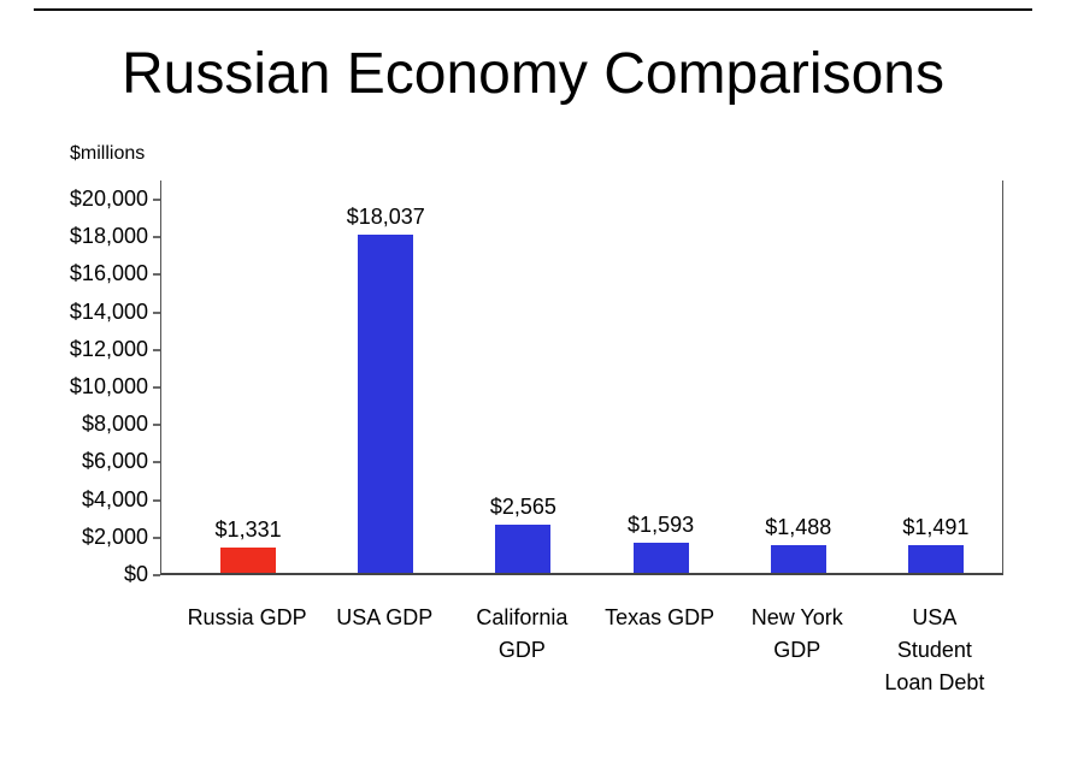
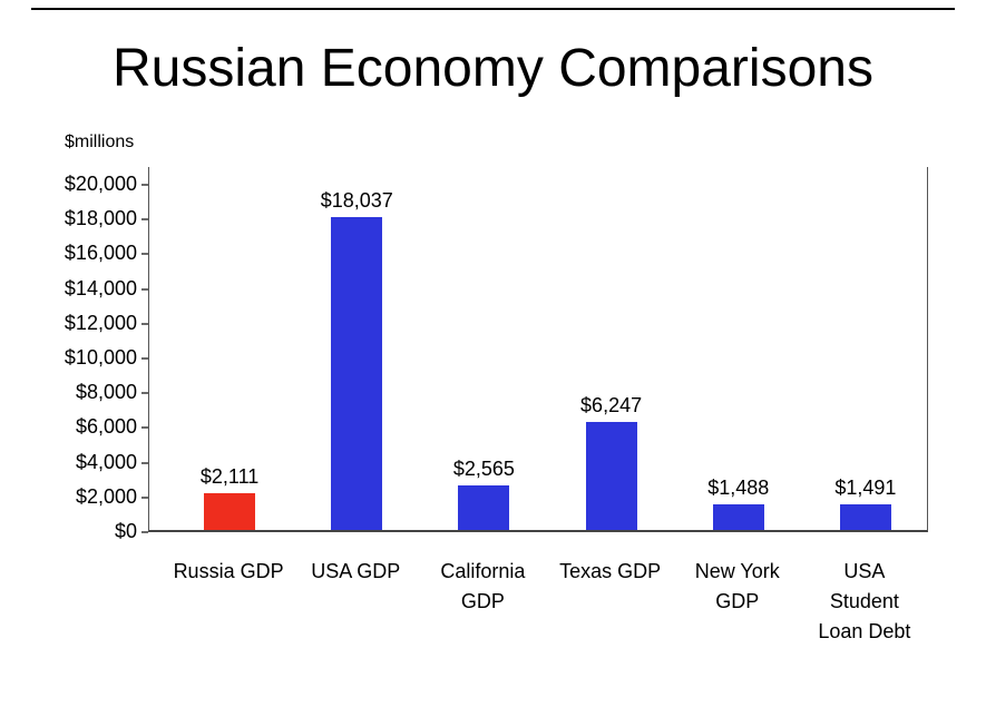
Russia GDP: $1,331 -> $2,111
Texas GDP: $1,593 -> $6,247
